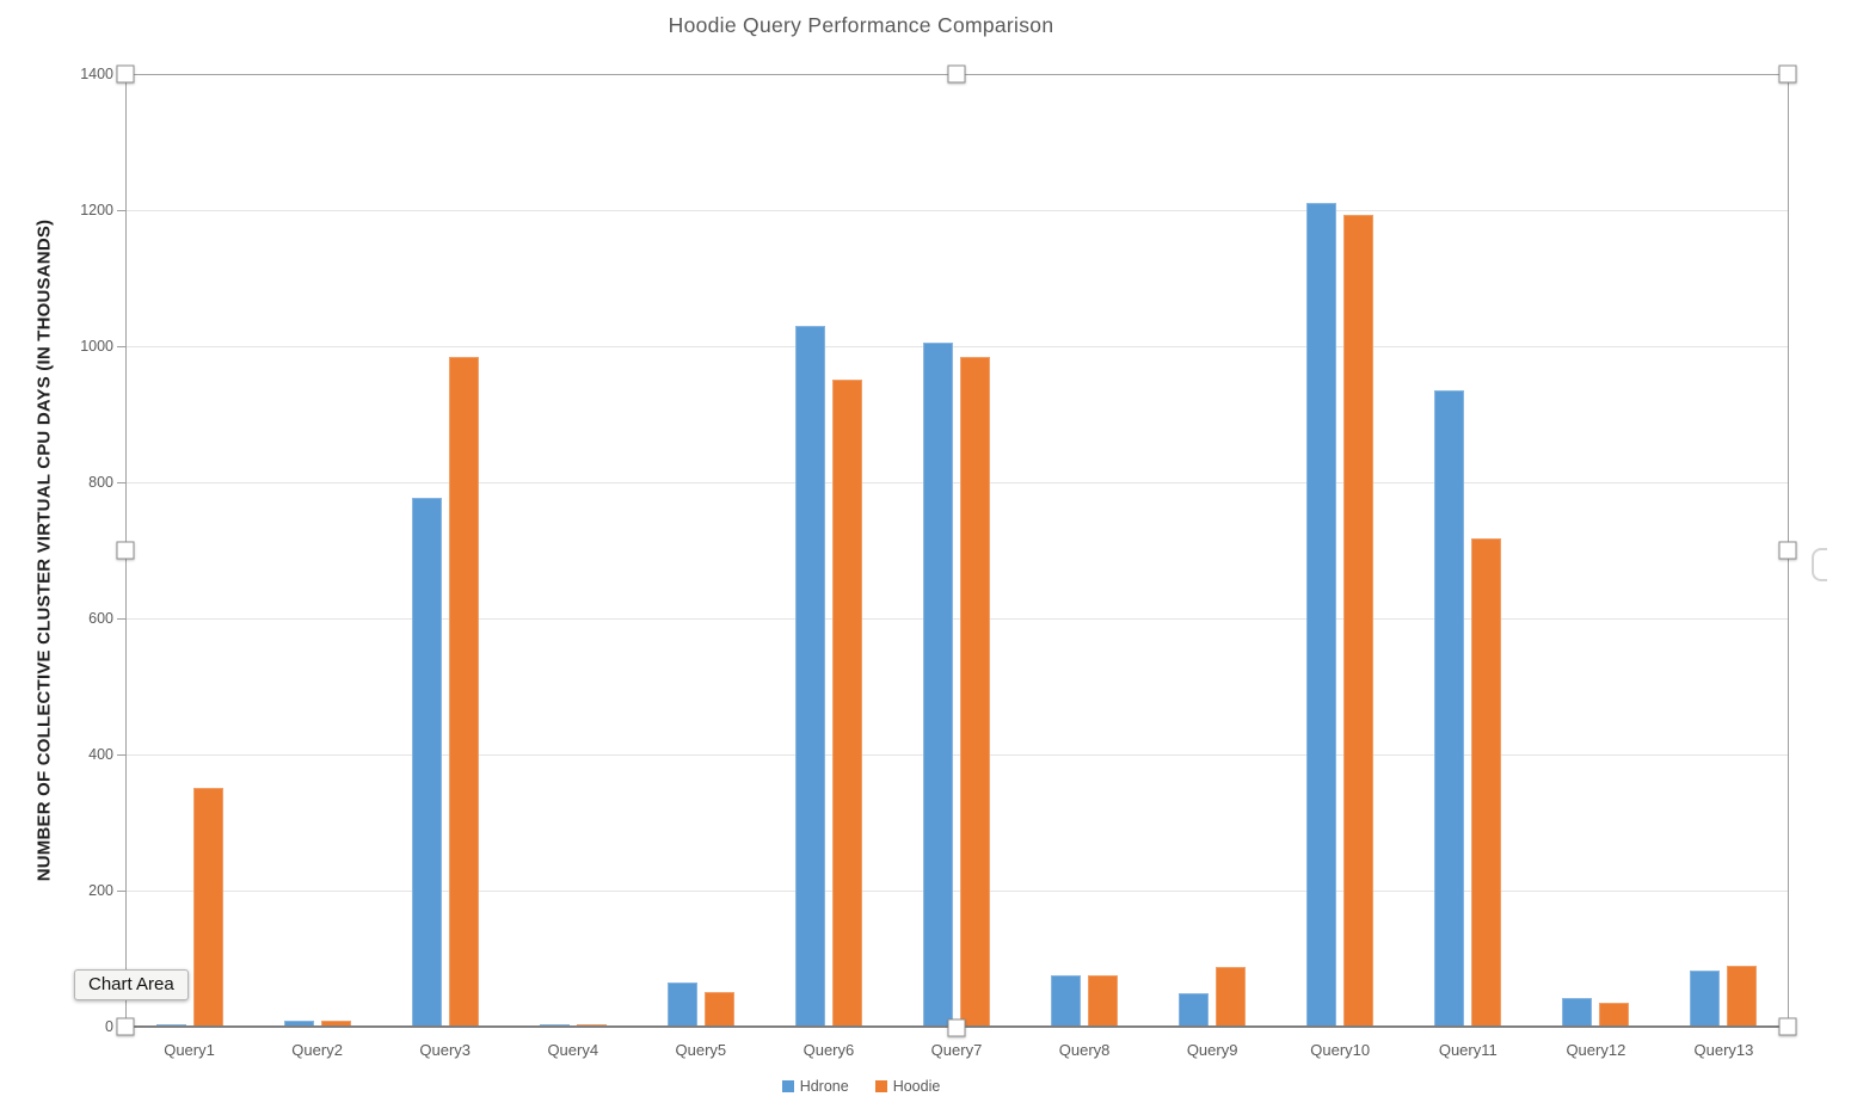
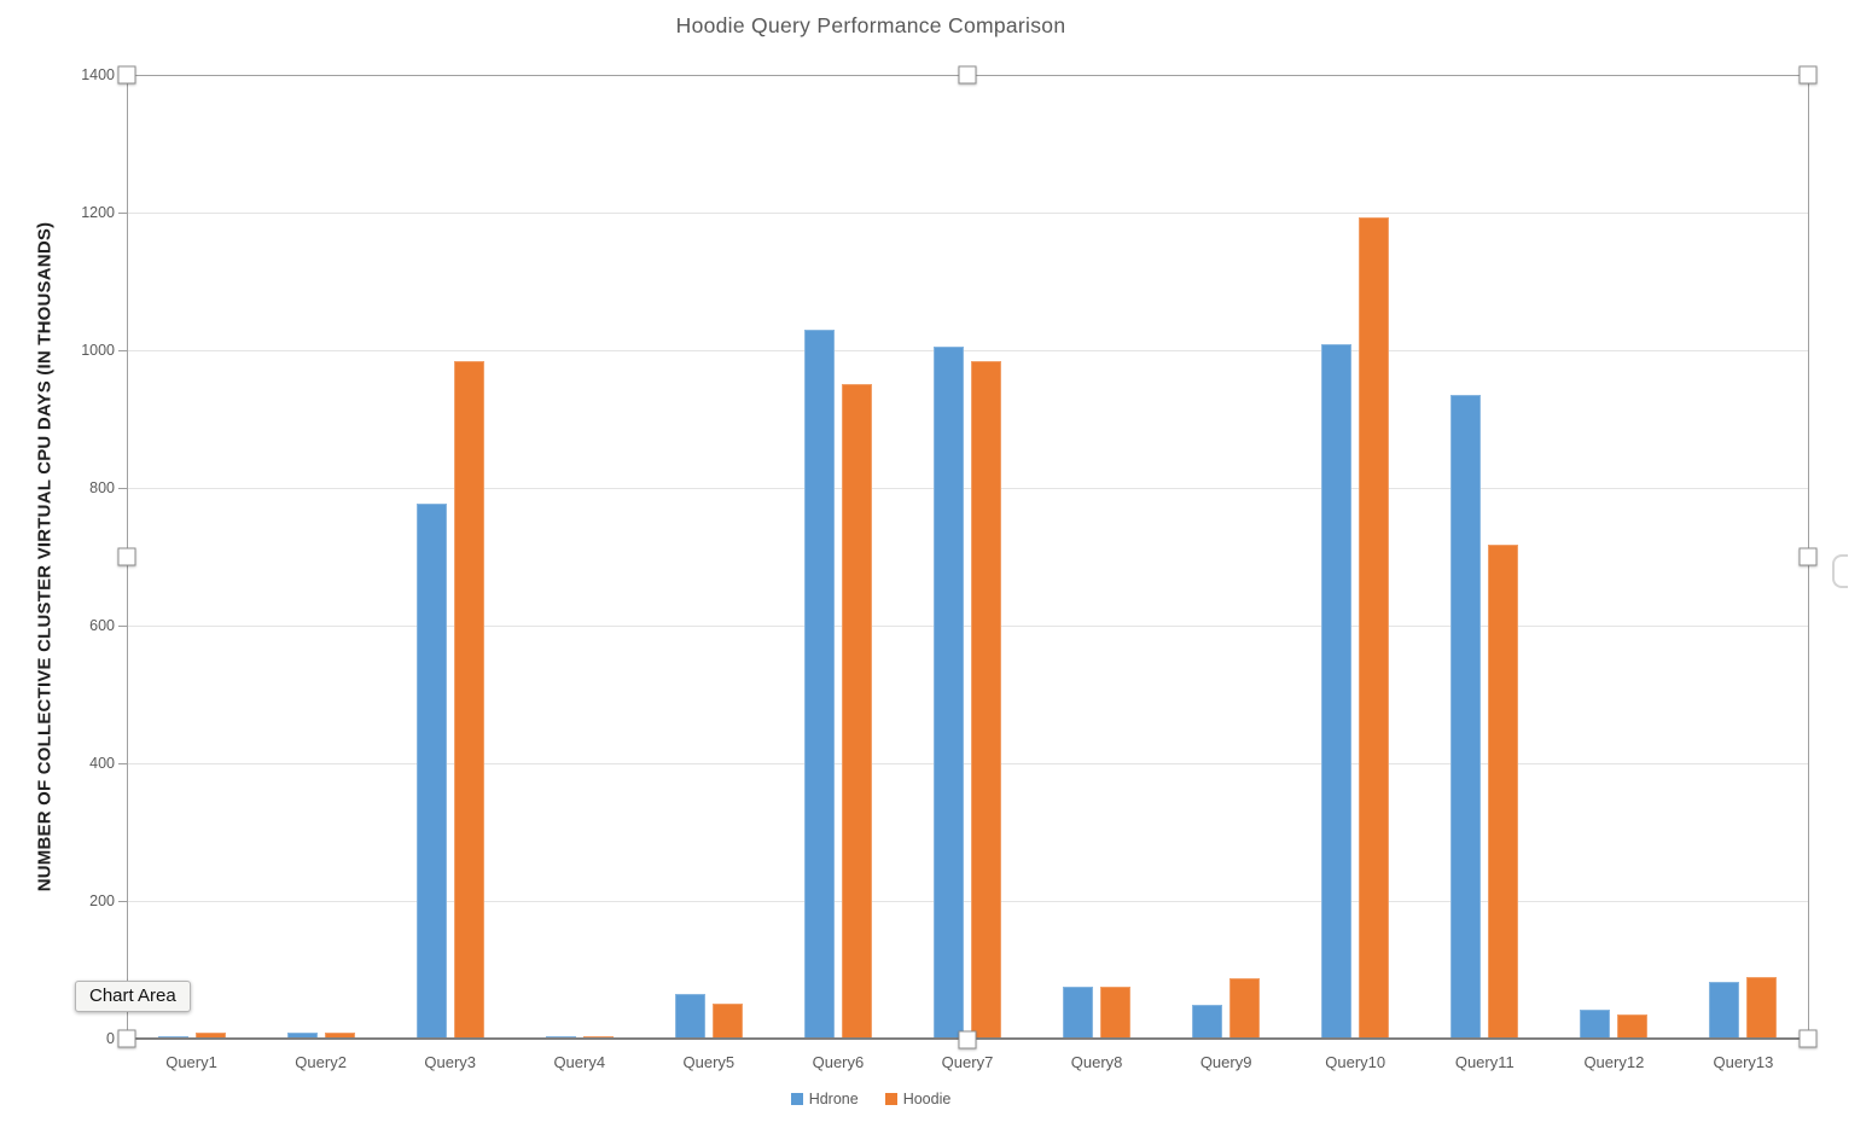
Hoodie/Query1: 350 -> 10
Hdrone/Query10: 1210 -> 1010
